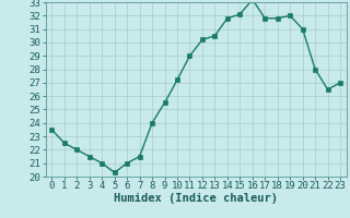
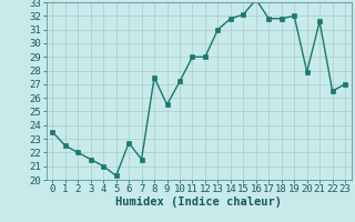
6: 21.0 -> 22.7
8: 24.0 -> 27.5
12: 30.2 -> 29.0
13: 30.5 -> 31.0
20: 31.0 -> 27.9
21: 28.0 -> 31.6
